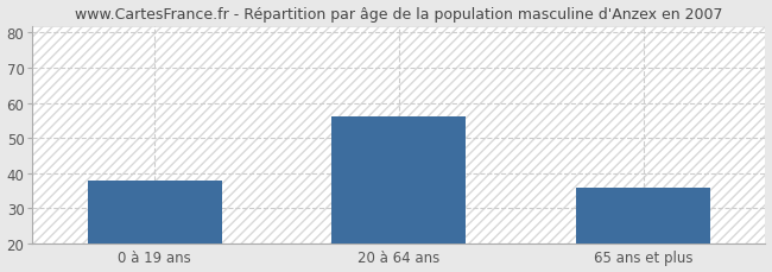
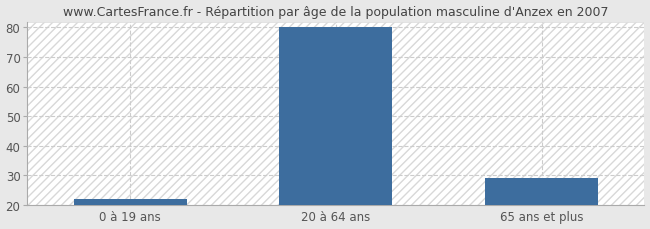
0 à 19 ans: 38 -> 22
20 à 64 ans: 56 -> 80
65 ans et plus: 36 -> 29
